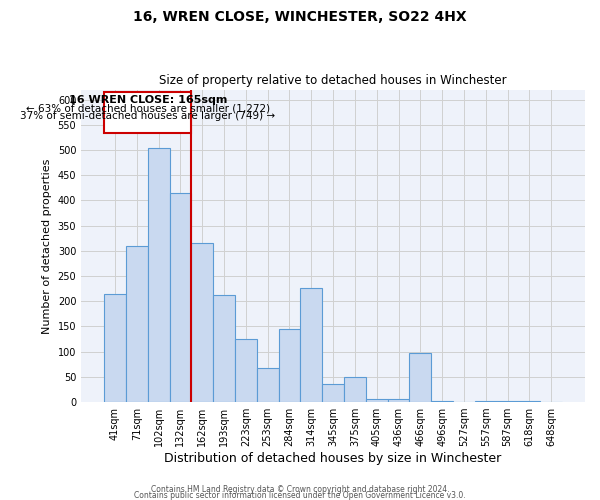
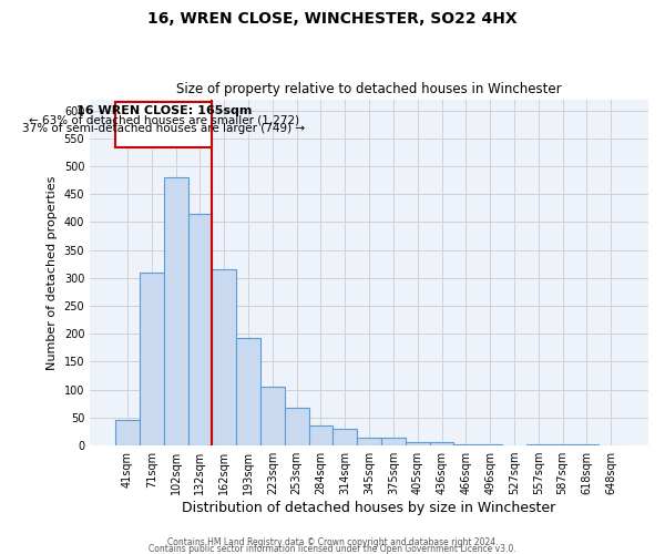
41sqm: 214 -> 46
102sqm: 504 -> 480
193sqm: 212 -> 192
223sqm: 126 -> 105
284sqm: 144 -> 35
314sqm: 226 -> 30
345sqm: 36 -> 14
375sqm: 50 -> 14
466sqm: 98 -> 3
